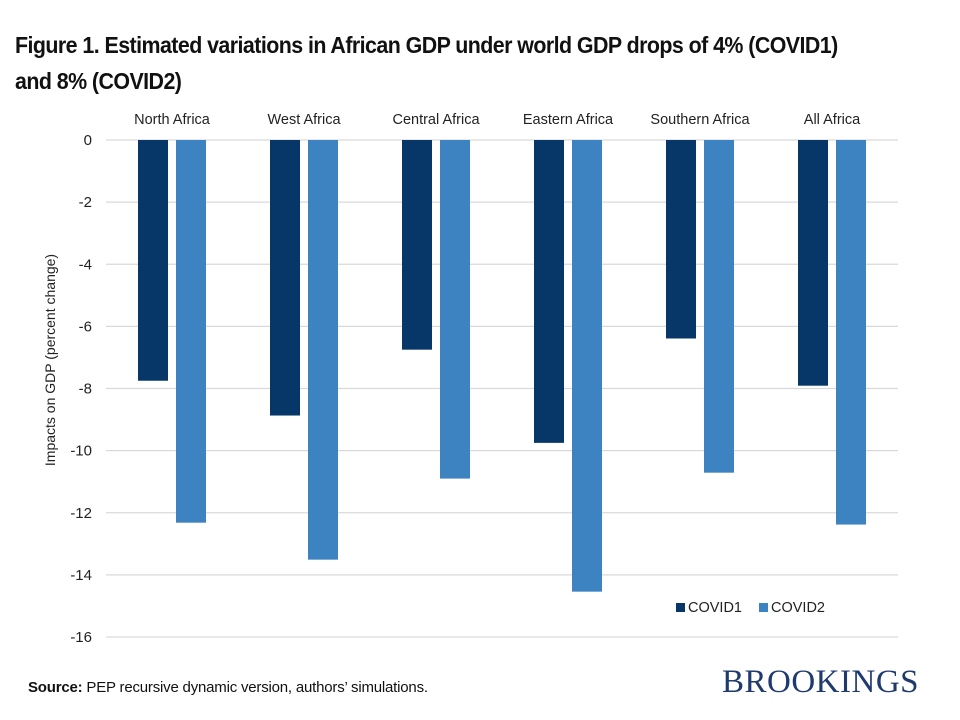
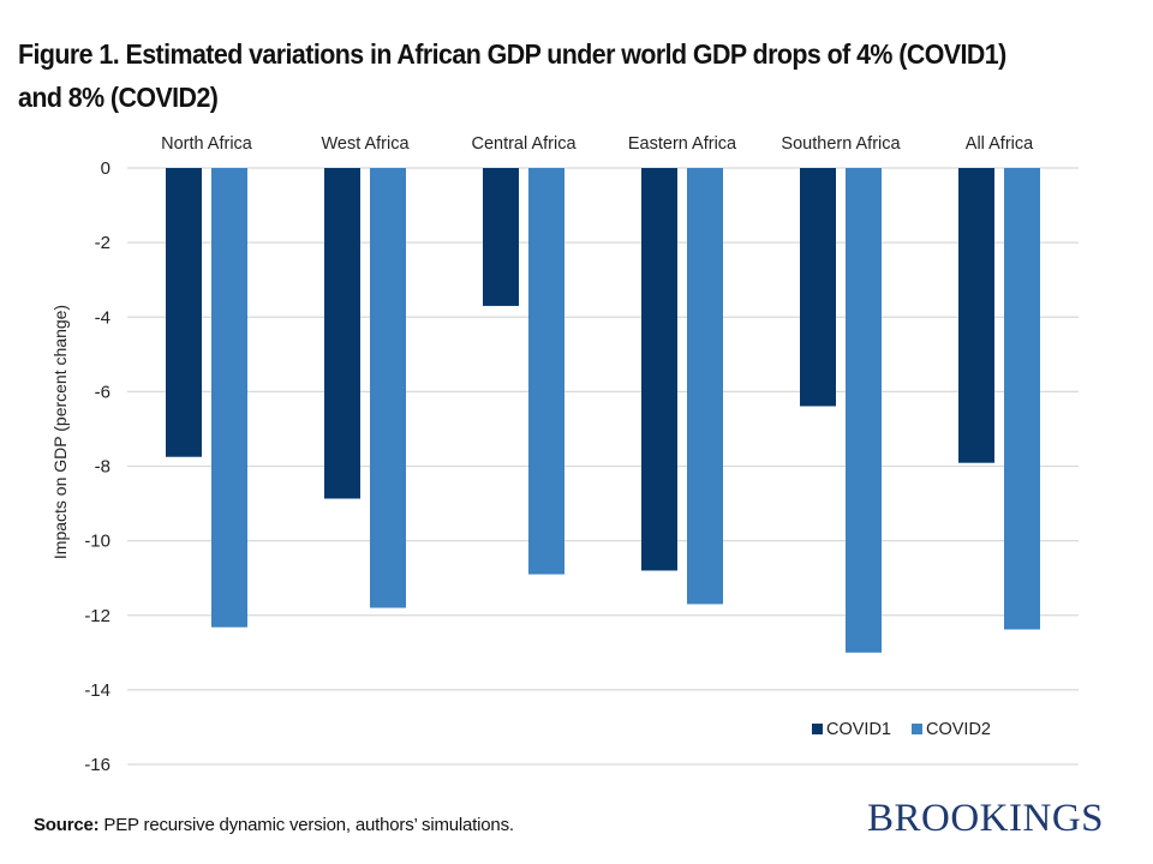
COVID2/West Africa: -13.5 -> -11.8
COVID1/Central Africa: -6.8 -> -3.7
COVID1/Eastern Africa: -9.8 -> -10.8
COVID2/Eastern Africa: -14.5 -> -11.7
COVID2/Southern Africa: -10.7 -> -13.0
